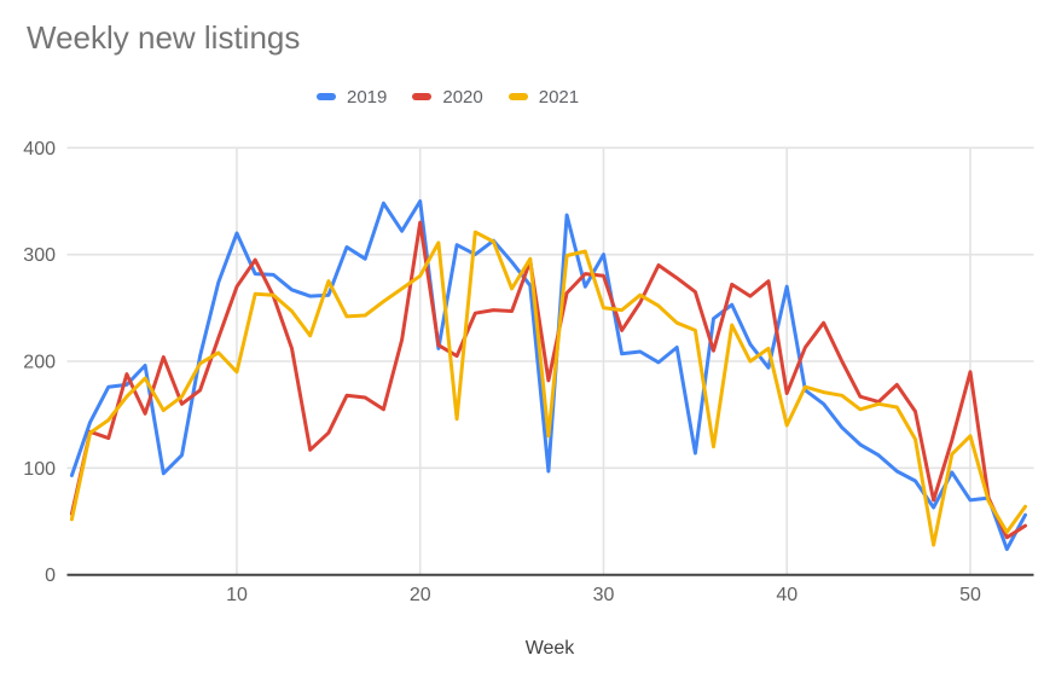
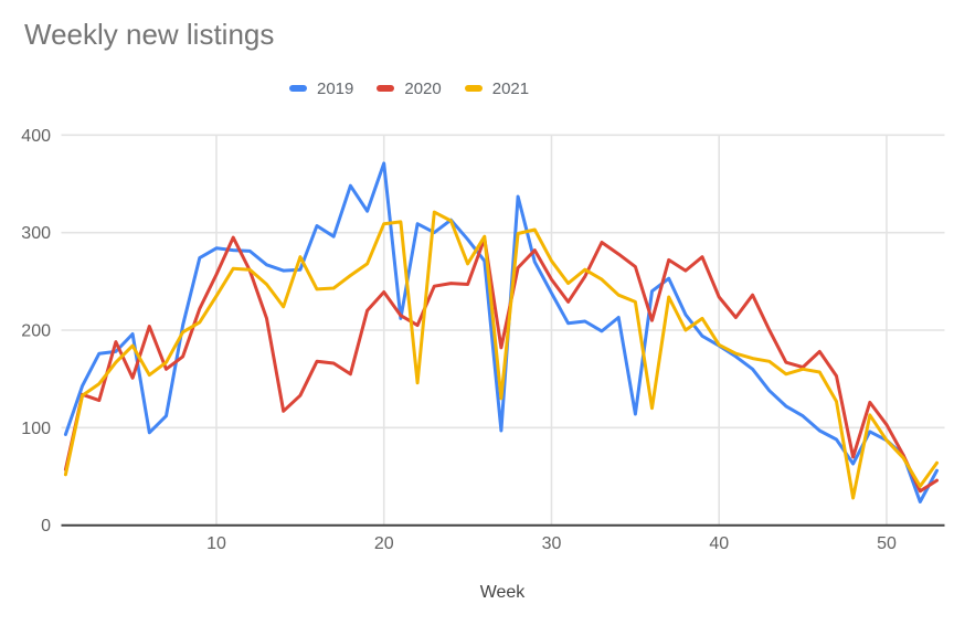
2019/10: 320 -> 280
2020/10: 270 -> 260
2021/10: 190 -> 240
2019/20: 350 -> 370
2020/20: 330 -> 240
2021/20: 280 -> 310
2019/30: 300 -> 240
2020/30: 280 -> 250
2021/30: 250 -> 270
2019/40: 270 -> 180
2020/40: 170 -> 230
2021/40: 140 -> 180
2019/50: 70 -> 90
2020/50: 190 -> 100
2021/50: 130 -> 90
